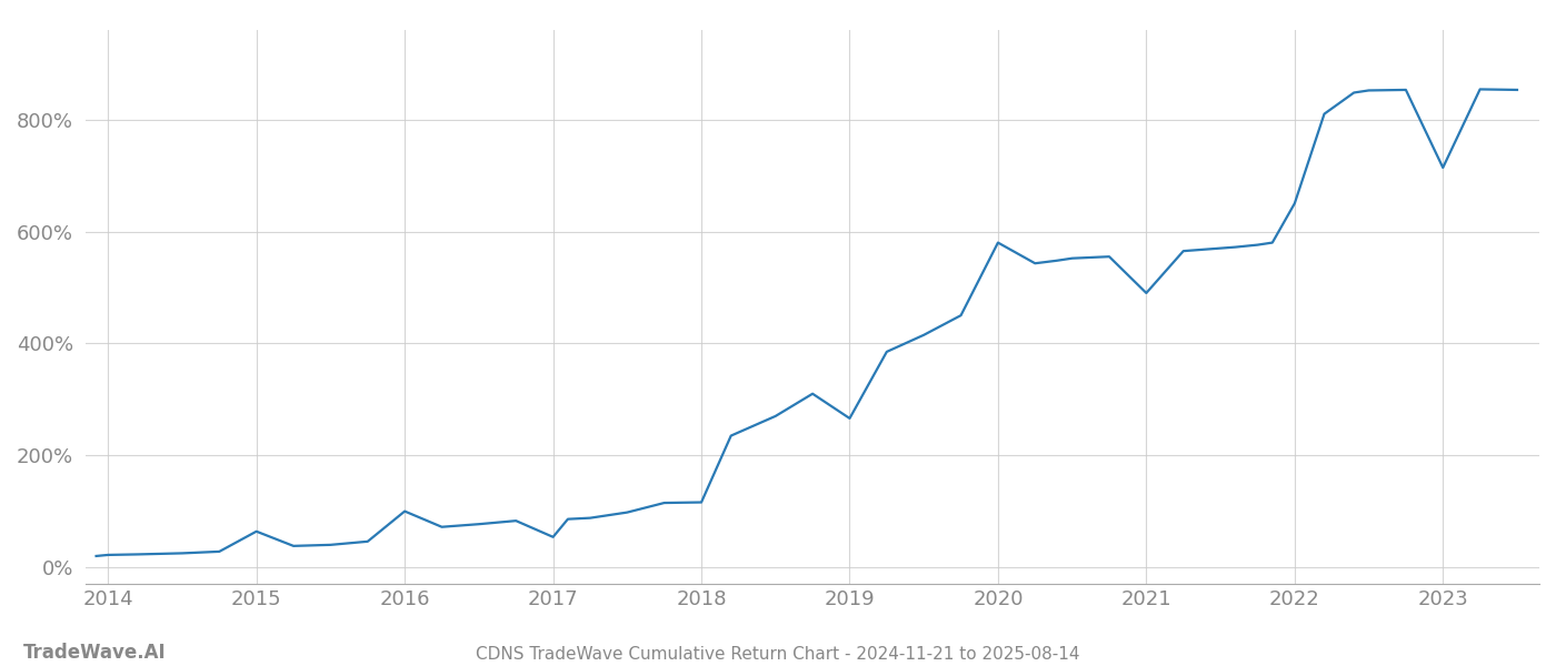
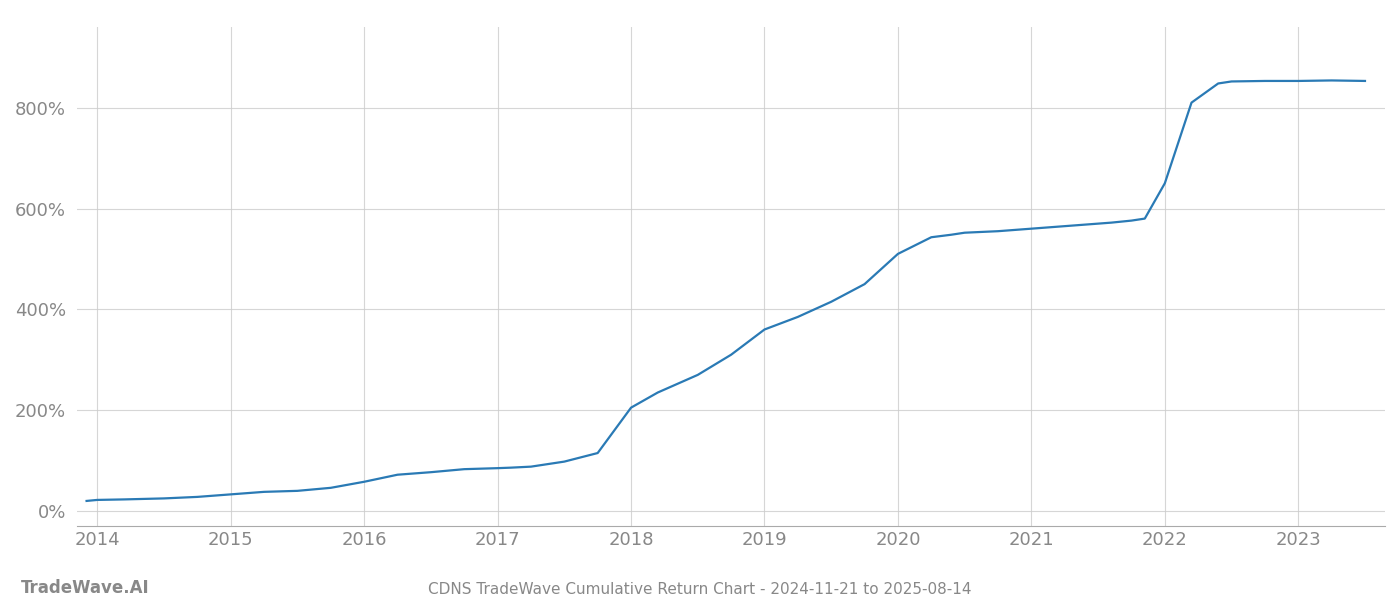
2015: 64% -> 33%
2016: 100% -> 58%
2017: 54% -> 85%
2018: 116% -> 205%
2019: 266% -> 360%
2020: 580% -> 510%
2021: 490% -> 560%
2023: 714% -> 853%
